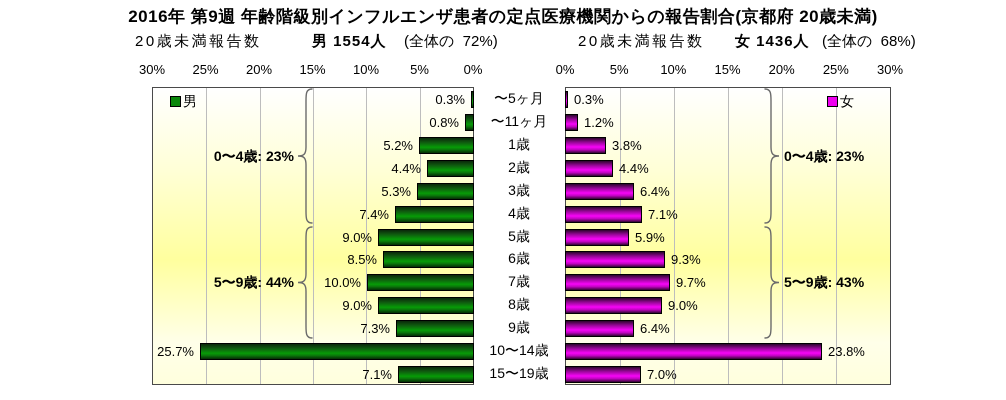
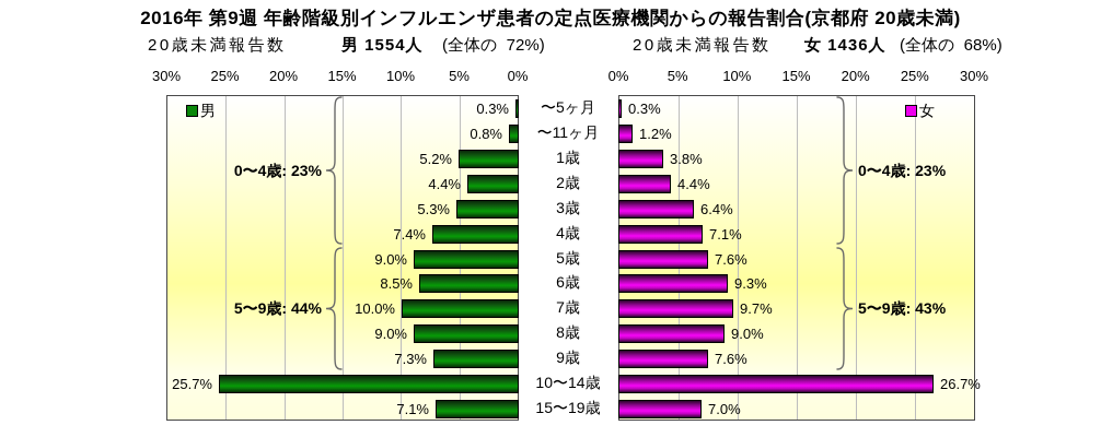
女/5歳: 5.9% -> 7.6%
女/9歳: 6.4% -> 7.6%
女/10〜14歳: 23.8% -> 26.7%
